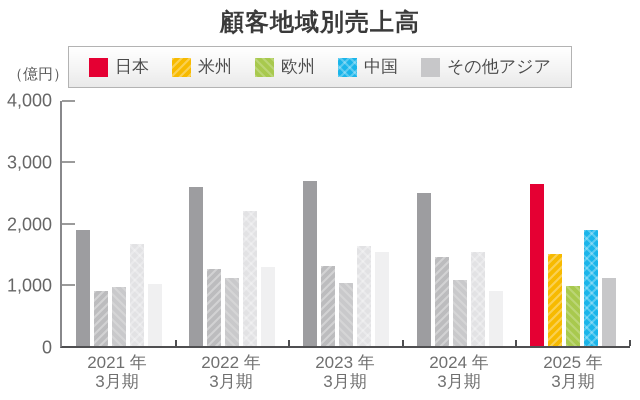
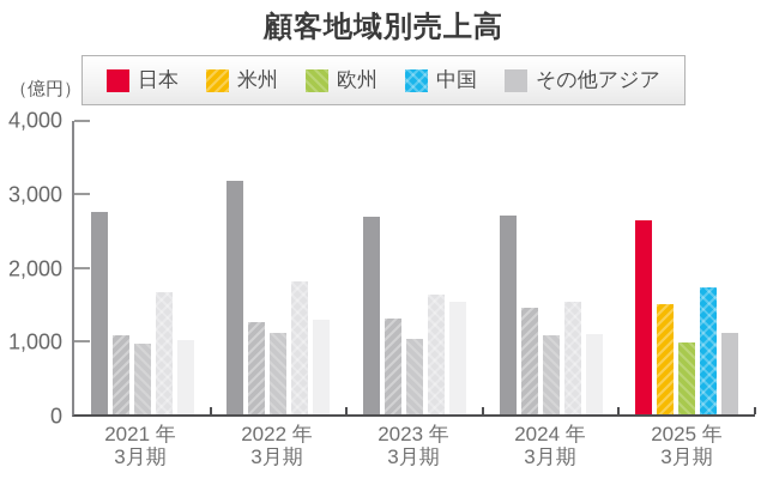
日本/2021年3月期: 1900 -> 2800
米州/2021年3月期: 900 -> 1100
日本/2022年3月期: 2600 -> 3200
中国/2022年3月期: 2200 -> 1800
日本/2024年3月期: 2500 -> 2700
その他アジア/2024年3月期: 900 -> 1100
中国/2025年3月期: 1900 -> 1700
